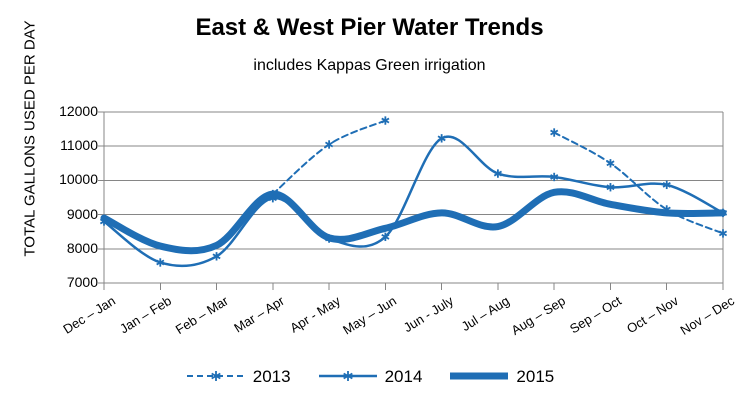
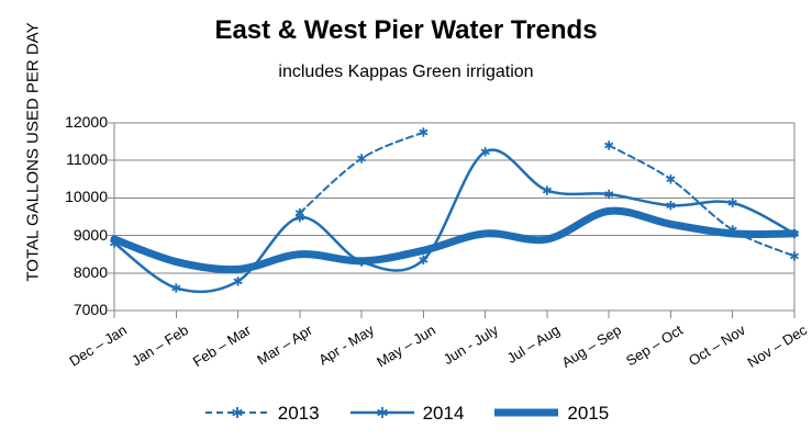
2015/Jan – Feb: 8100 -> 8300
2015/Mar – Apr: 9600 -> 8500
2015/Jul – Aug: 8600 -> 8900
